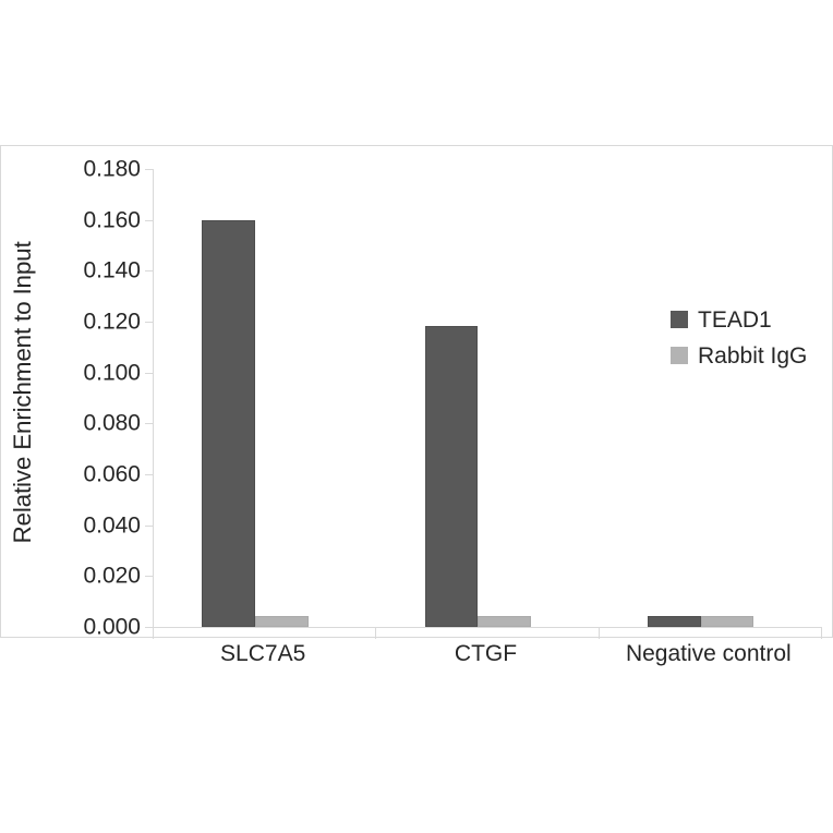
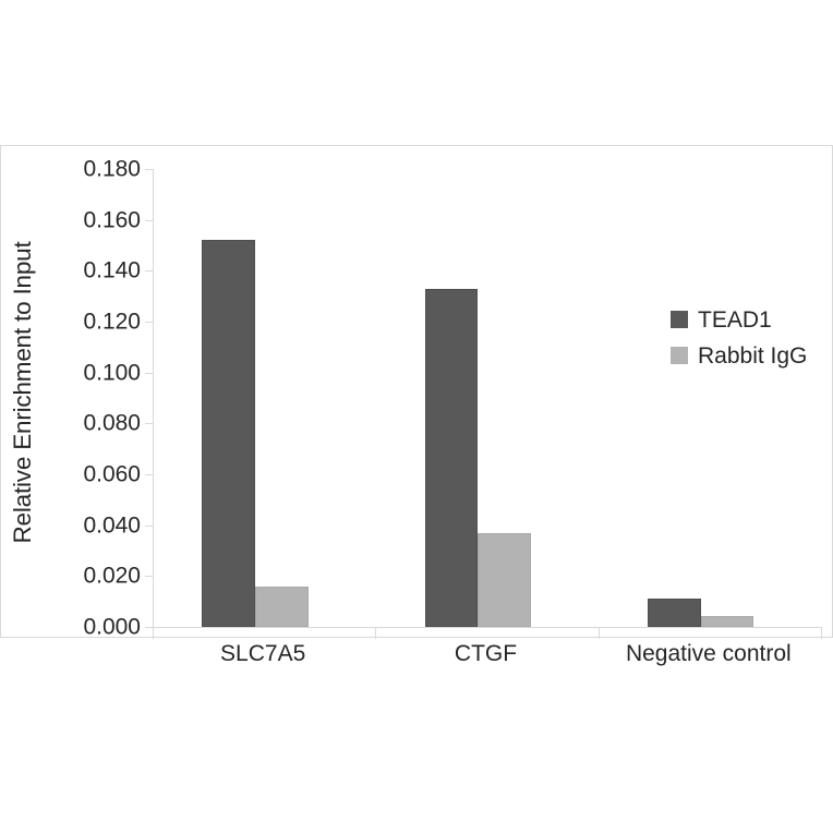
TEAD1/SLC7A5: 0.160 -> 0.152
Rabbit IgG/SLC7A5: 0.004 -> 0.016
TEAD1/CTGF: 0.118 -> 0.133
Rabbit IgG/CTGF: 0.004 -> 0.037
TEAD1/Negative control: 0.004 -> 0.011
